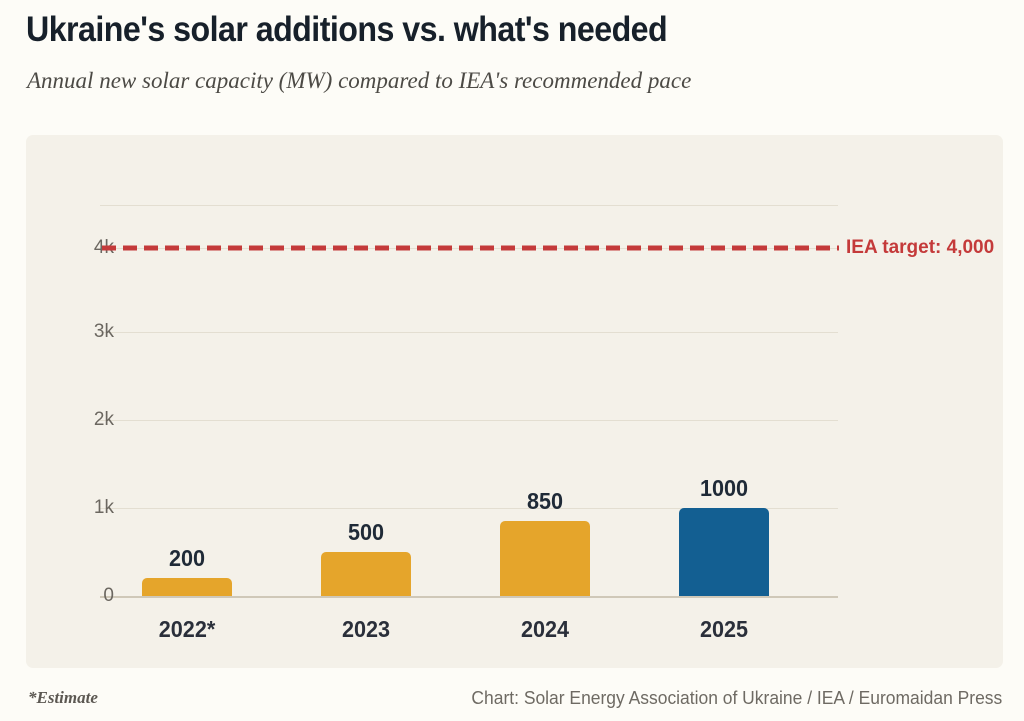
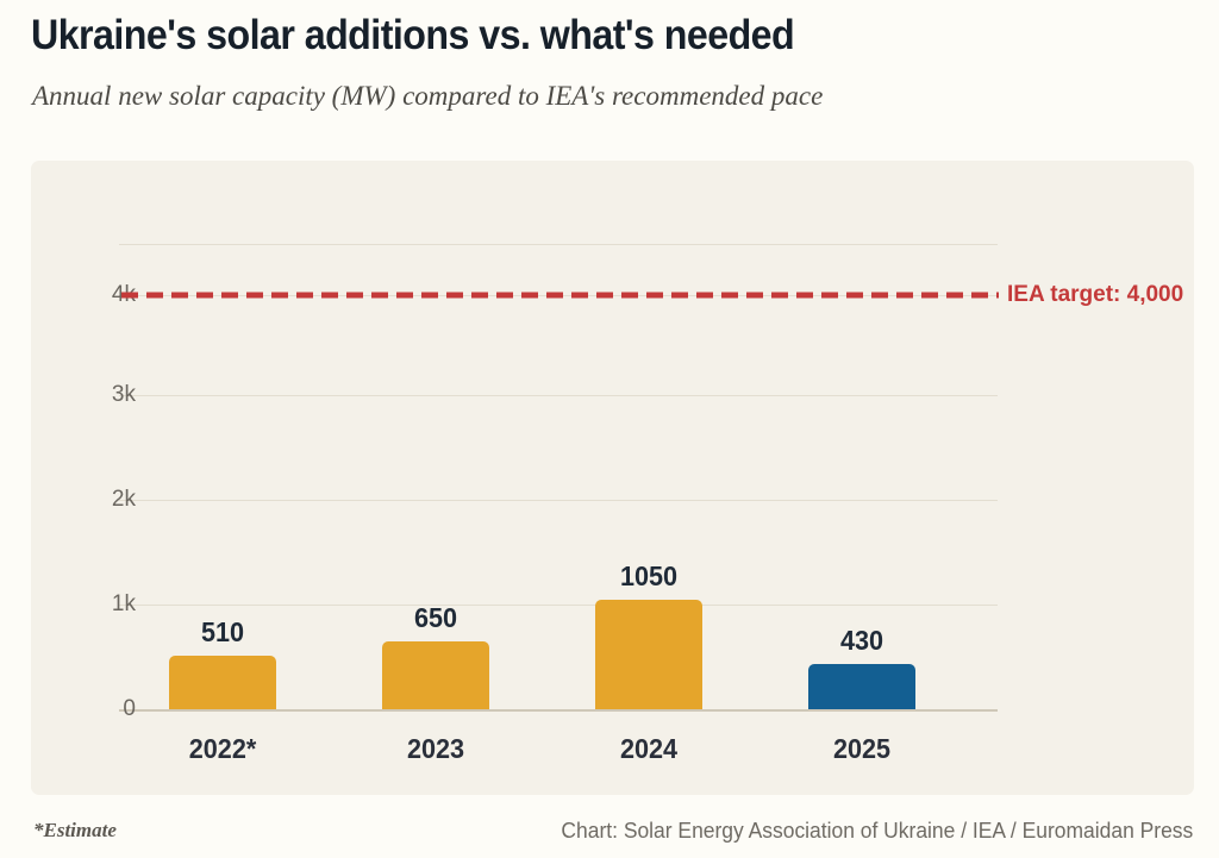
2022*: 200 -> 510
2023: 500 -> 650
2024: 850 -> 1050
2025: 1000 -> 430
